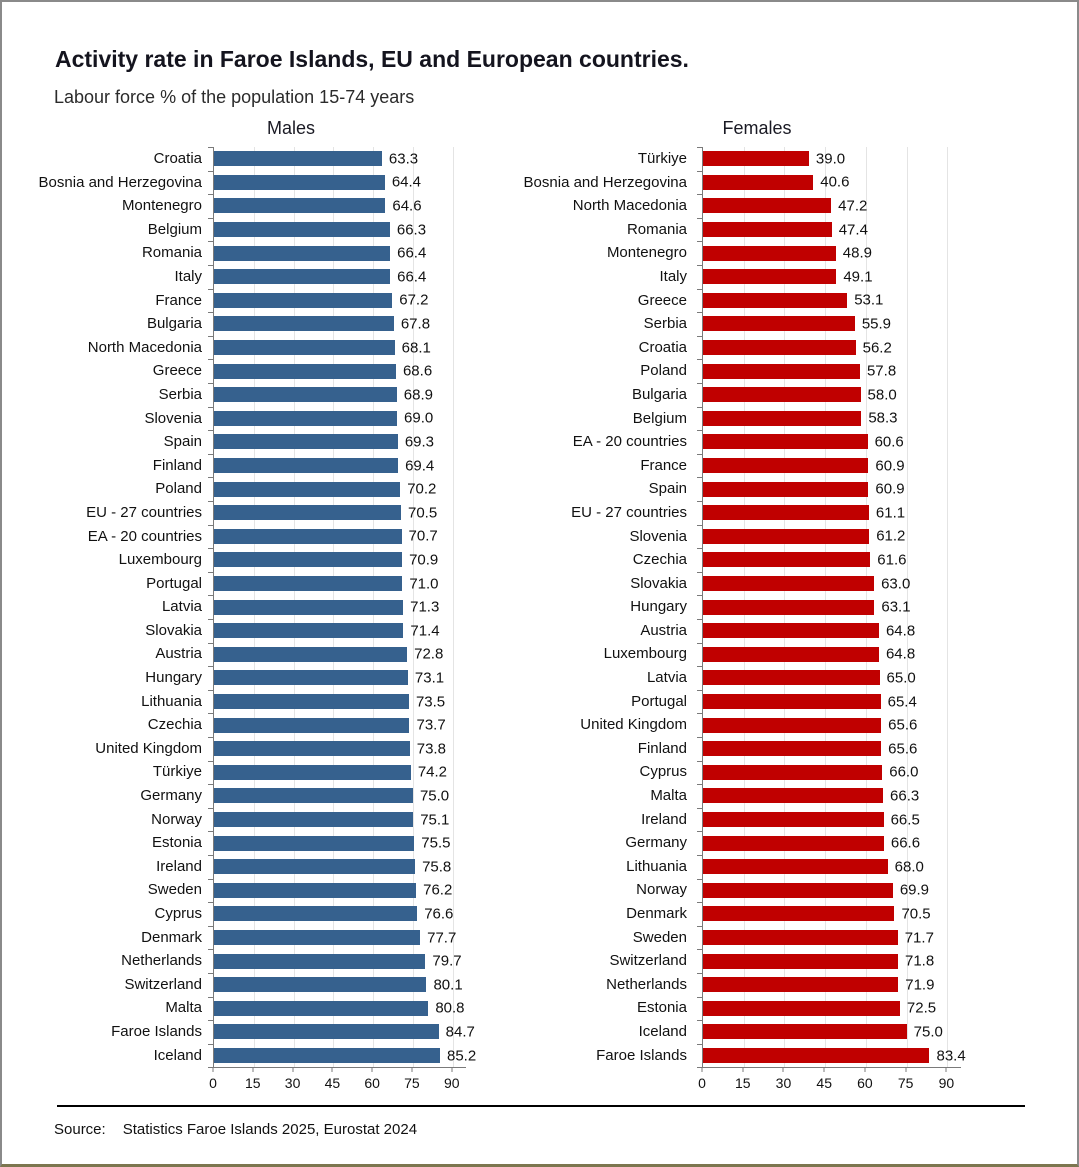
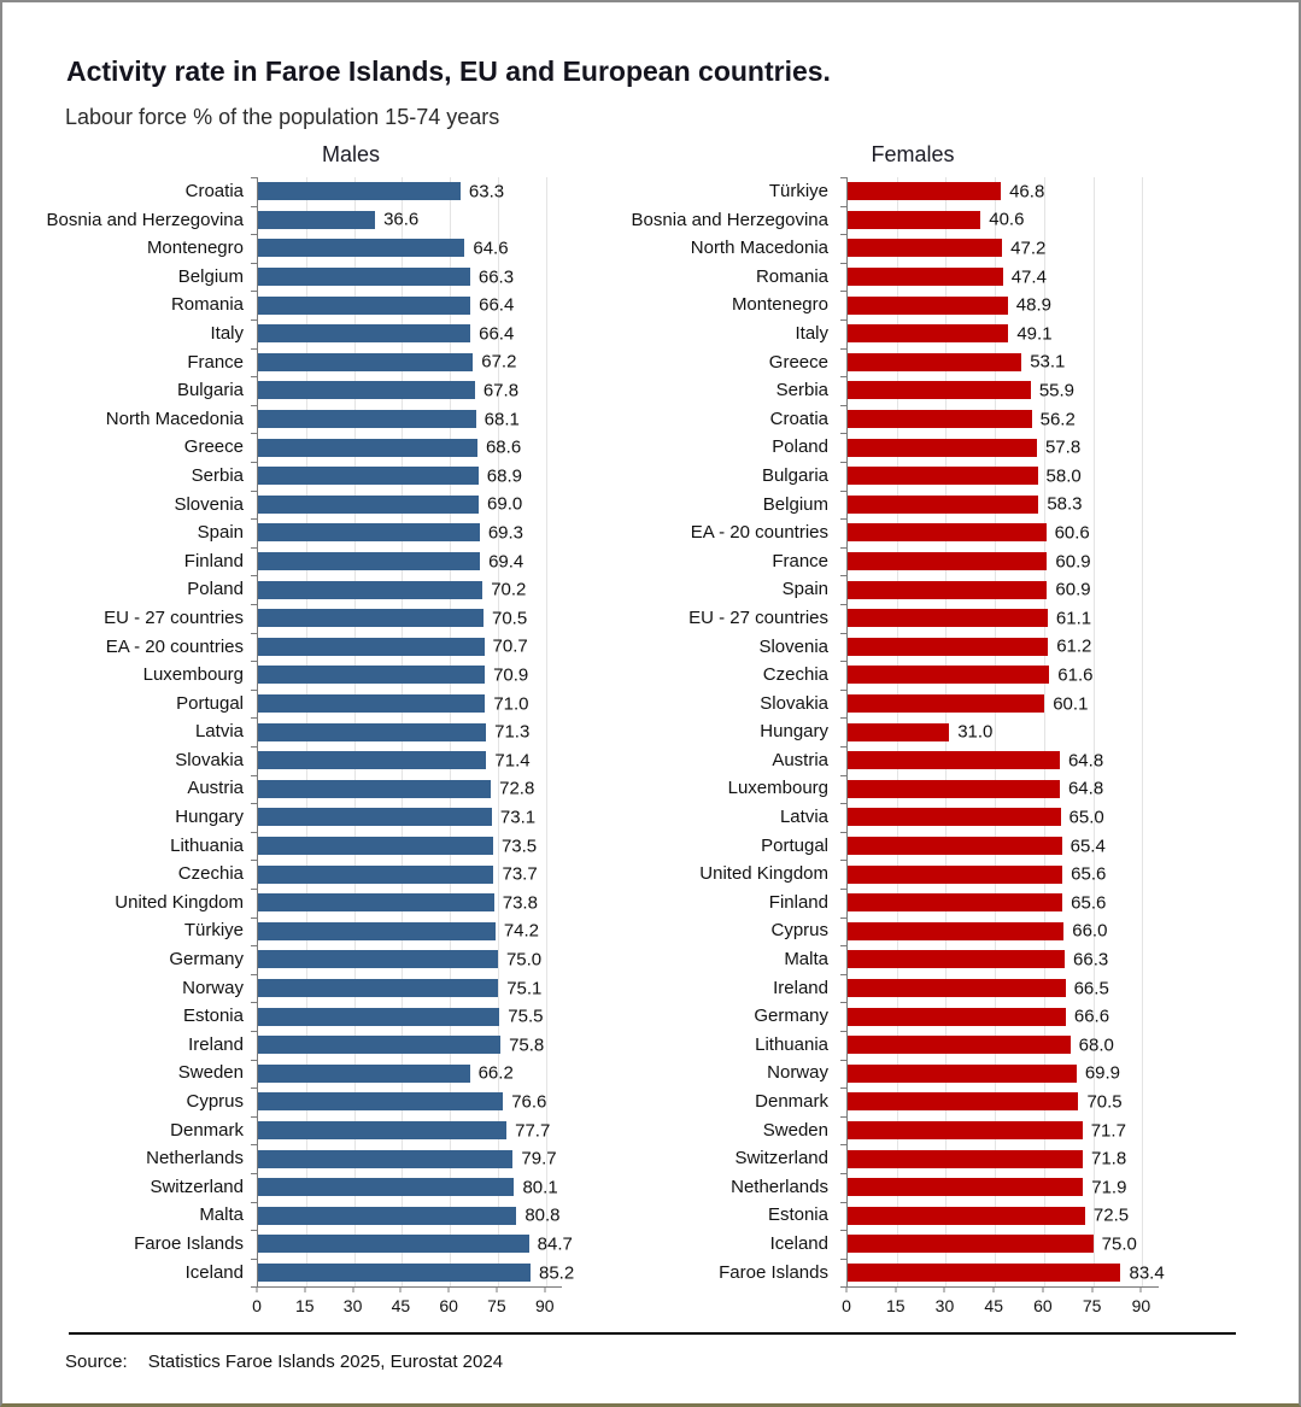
Males/Bosnia and Herzegovina: 64.4 -> 36.6
Males/Sweden: 76.2 -> 66.2
Females/Türkiye: 39.0 -> 46.8
Females/Slovakia: 63.0 -> 60.1
Females/Hungary: 63.1 -> 31.0
